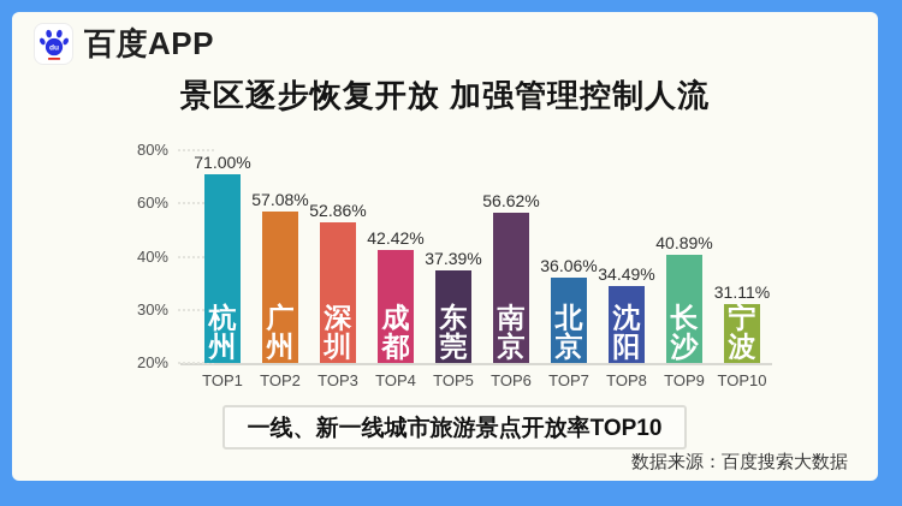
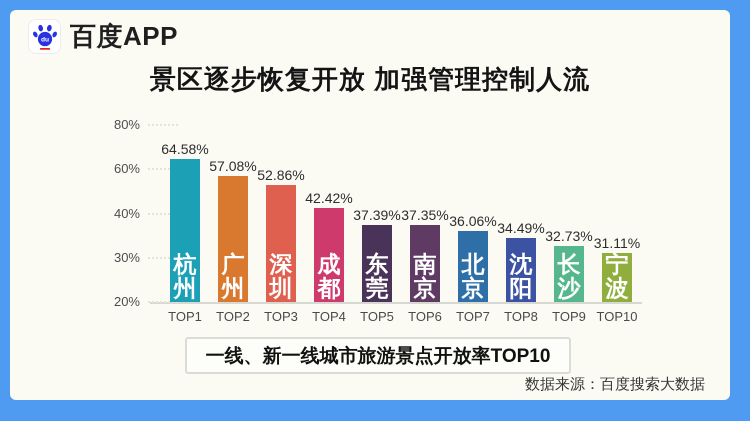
TOP1: 71.00% -> 64.58%
TOP6: 56.62% -> 37.35%
TOP9: 40.89% -> 32.73%
